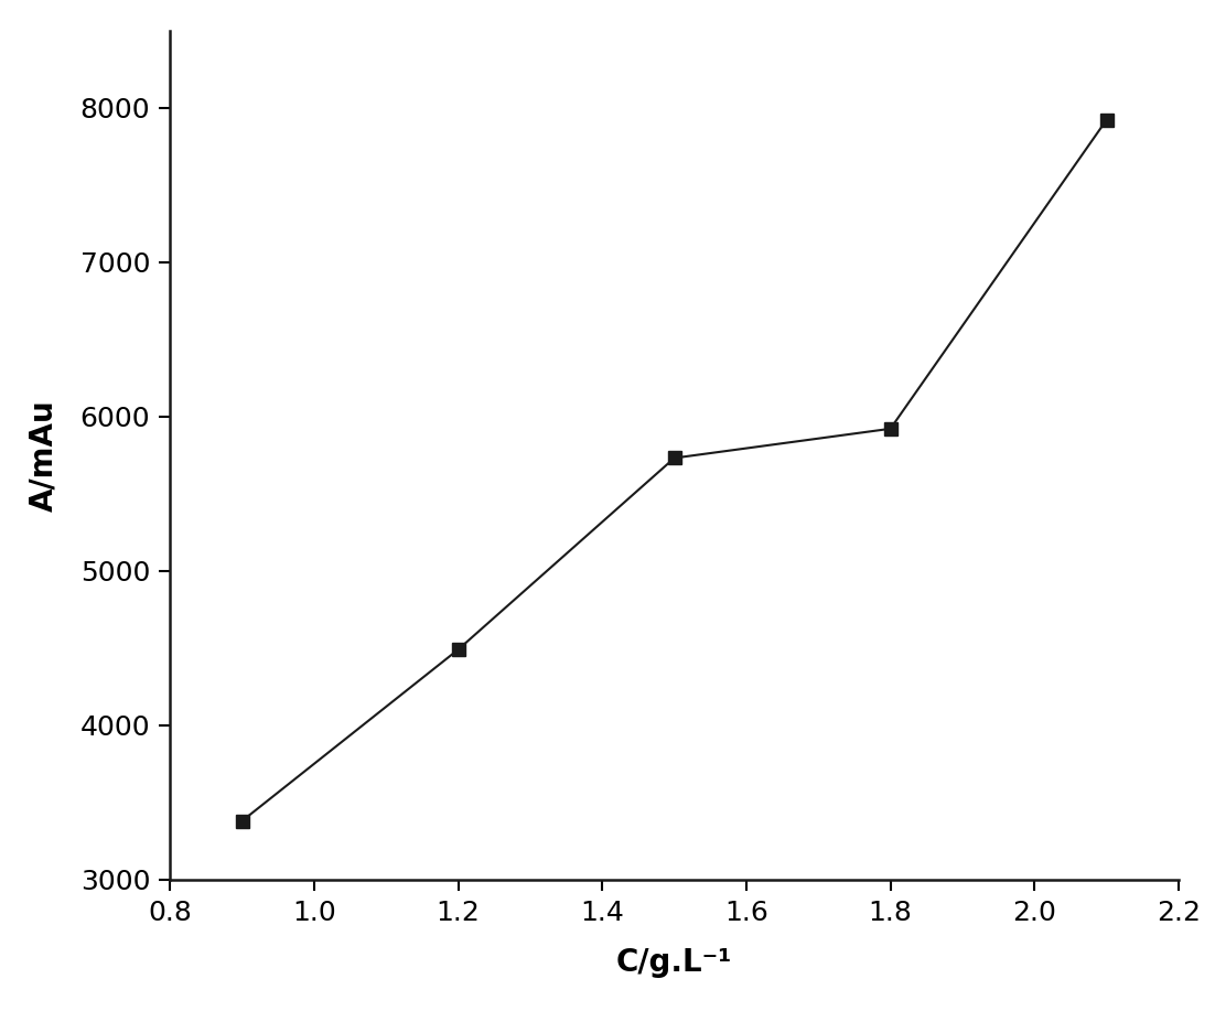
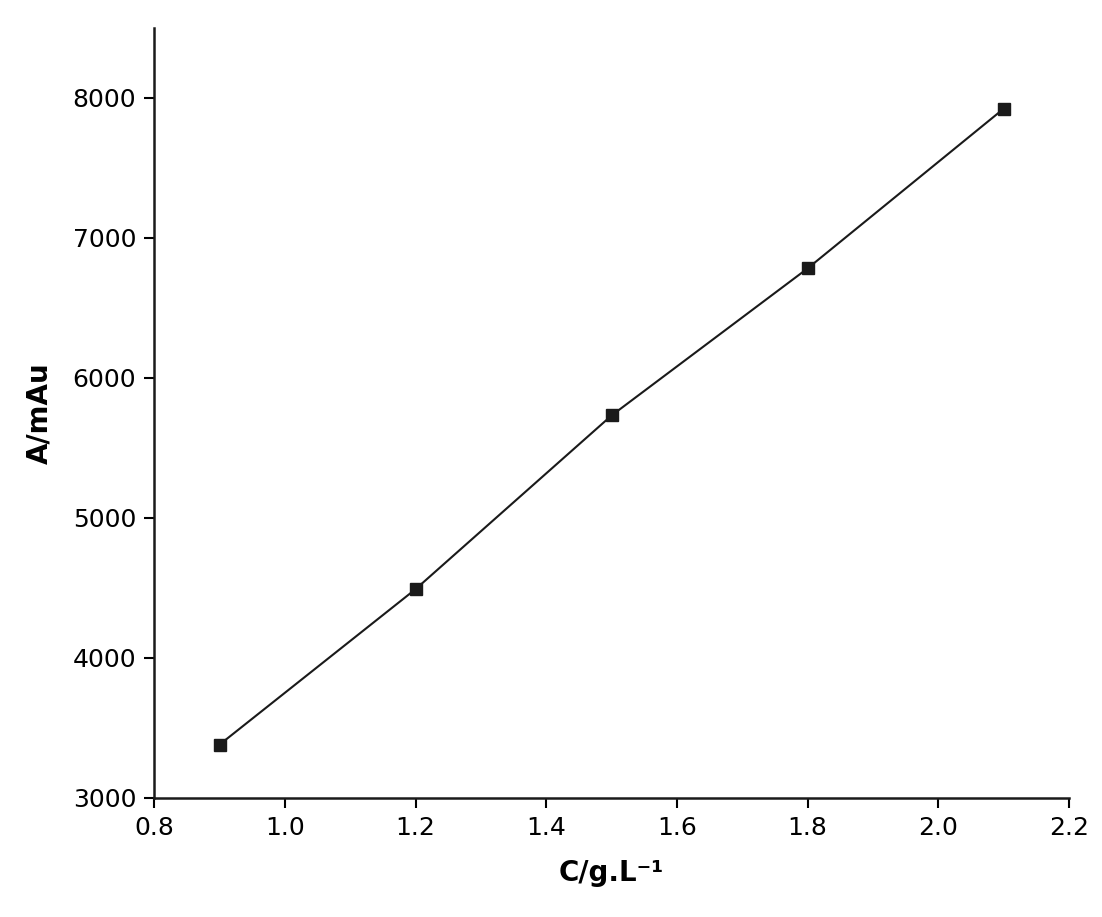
1.8: 5920 -> 6780
